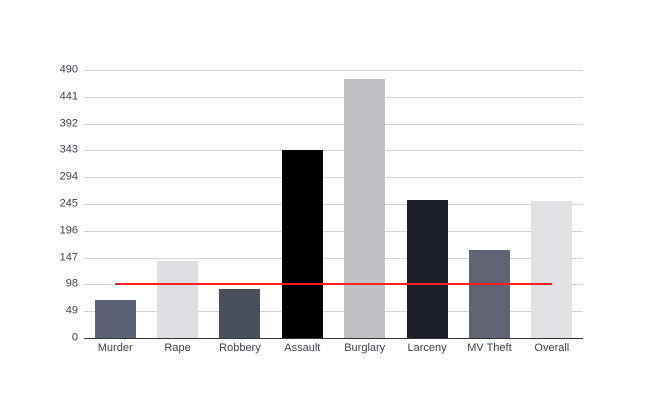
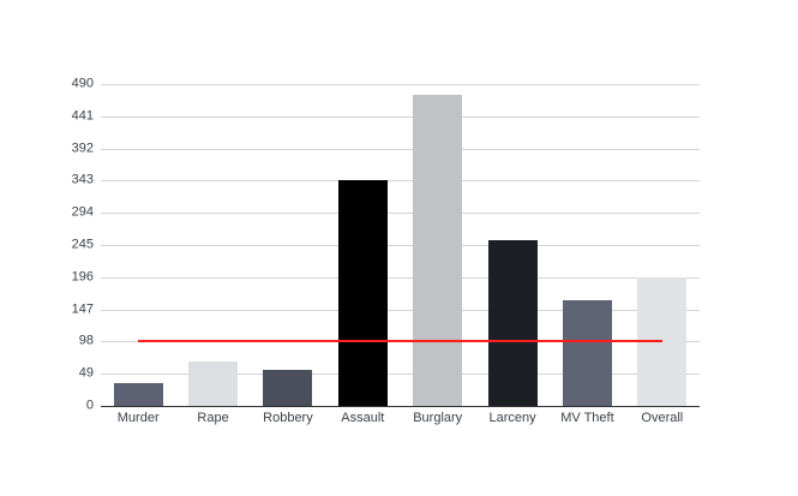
Murder: 70 -> 40
Rape: 140 -> 70
Robbery: 90 -> 50
Overall: 250 -> 200
